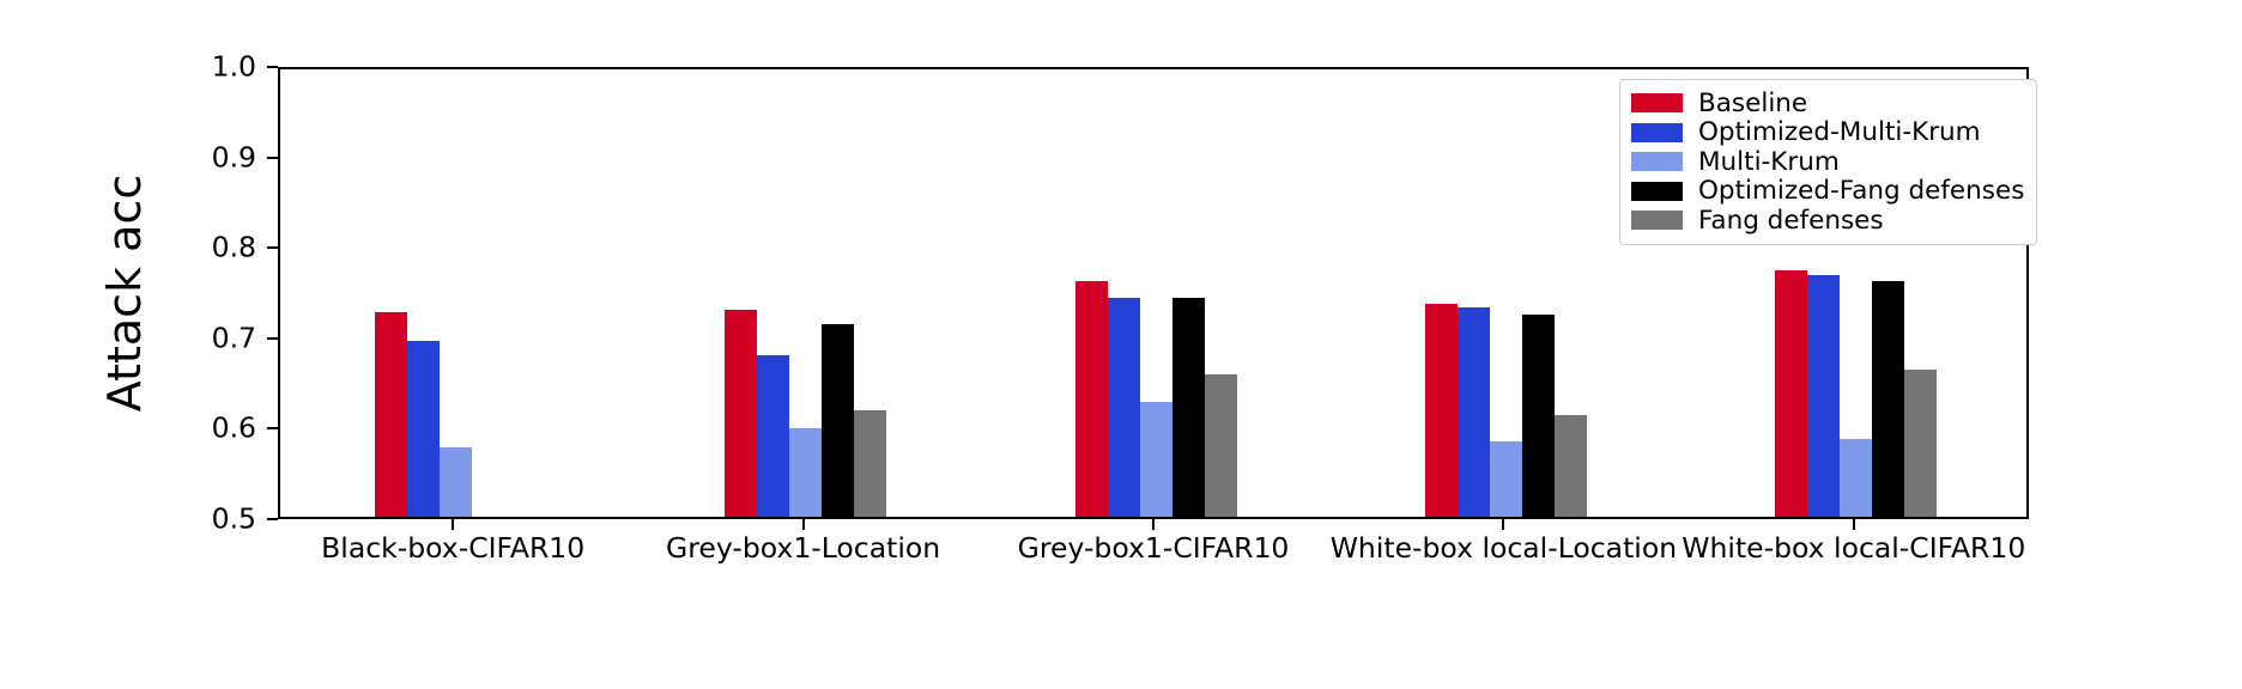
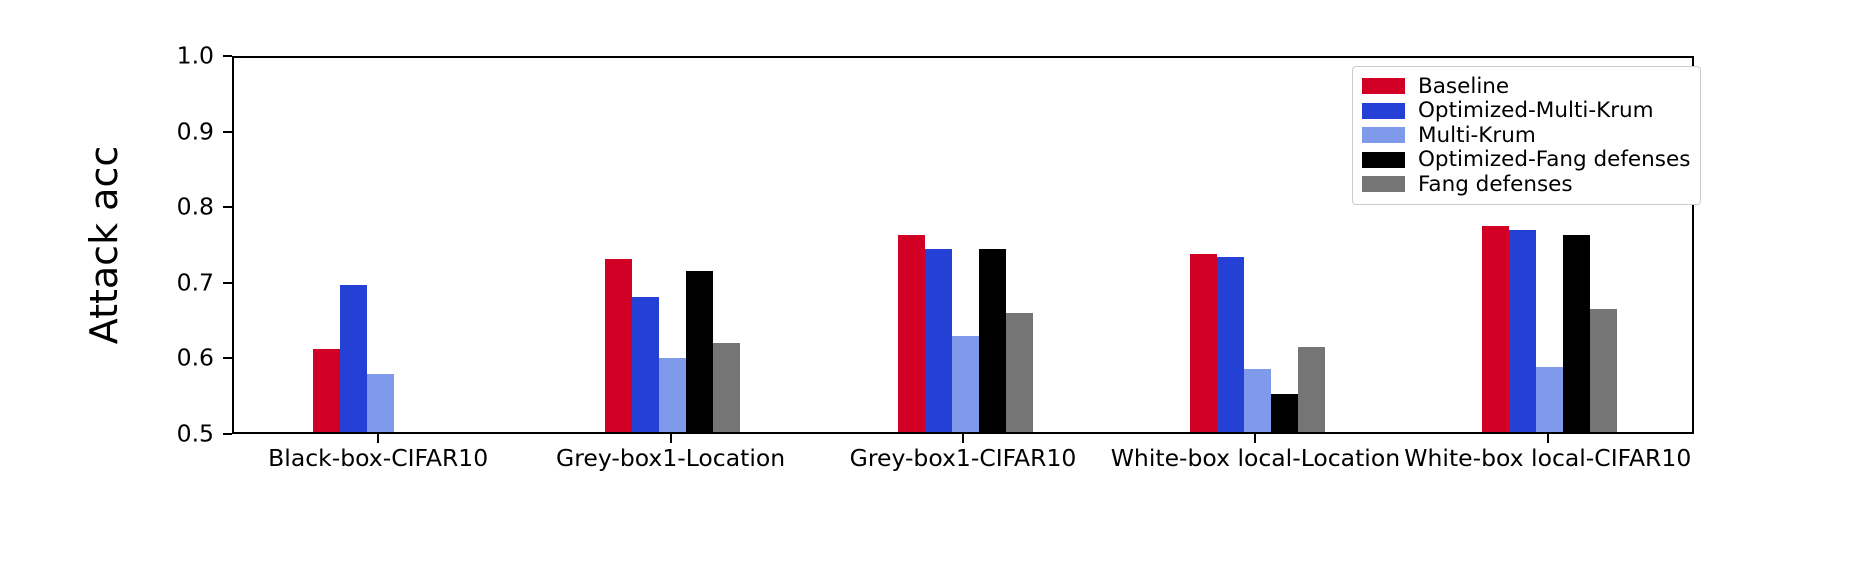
Baseline/Black-box-CIFAR10: 0.73 -> 0.61
Optimized-Fang defenses/White-box local-Location: 0.72 -> 0.55
